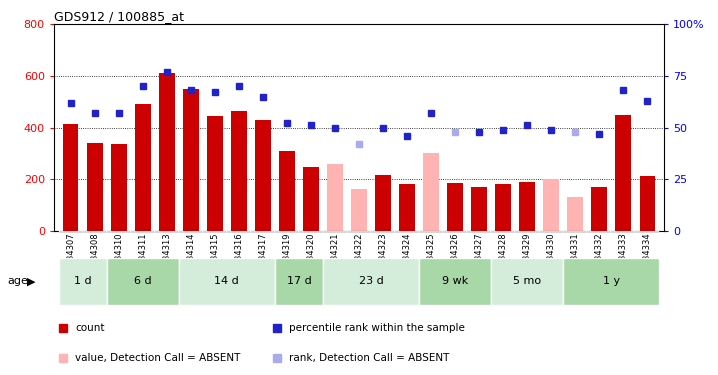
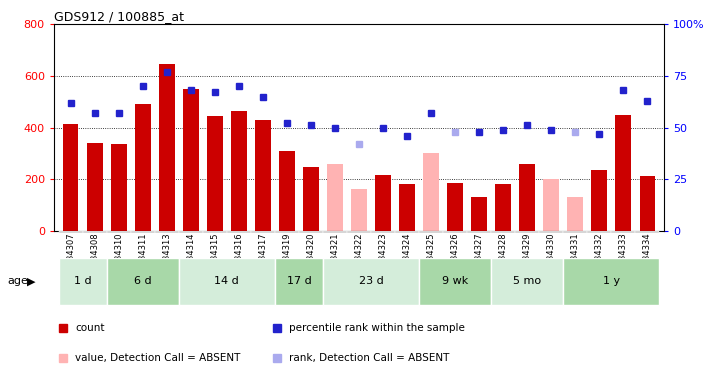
GSM34313: 610 -> 645
GSM34327: 170 -> 130
GSM34329: 190 -> 260
GSM34332: 170 -> 235
